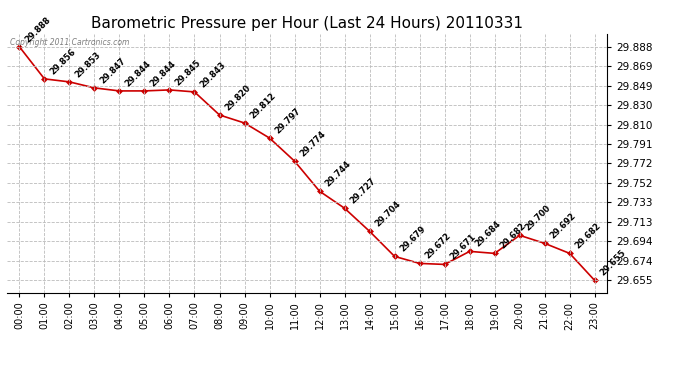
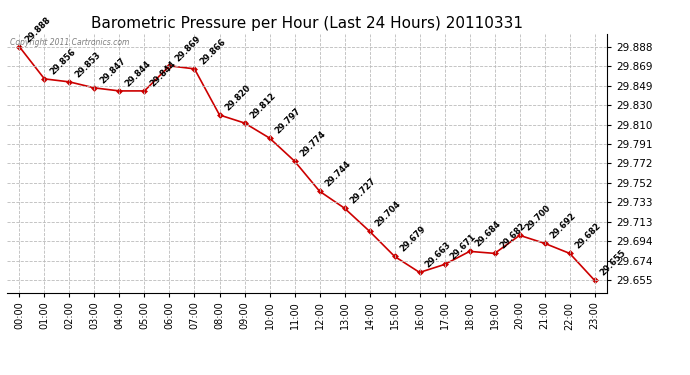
06:00: 29.845 -> 29.869
07:00: 29.843 -> 29.866
16:00: 29.672 -> 29.663
